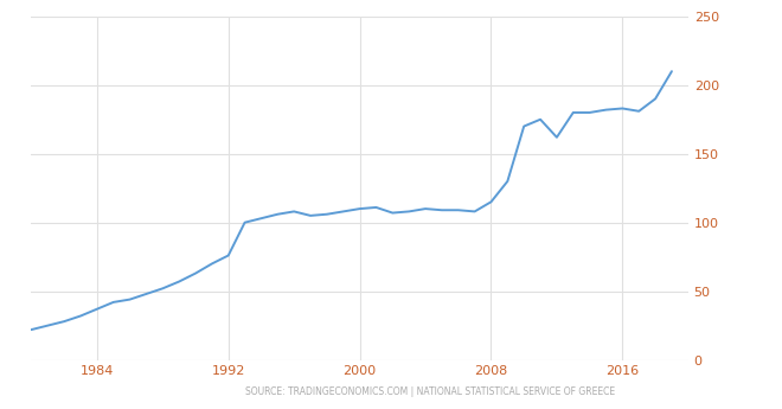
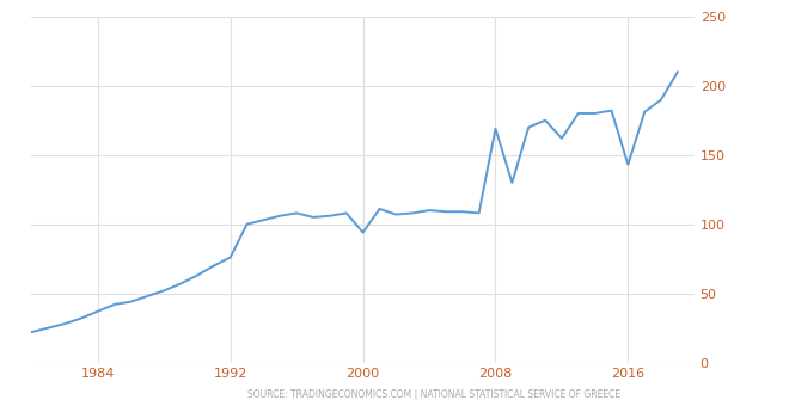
2000: 110 -> 94
2008: 115 -> 169
2016: 183 -> 143
